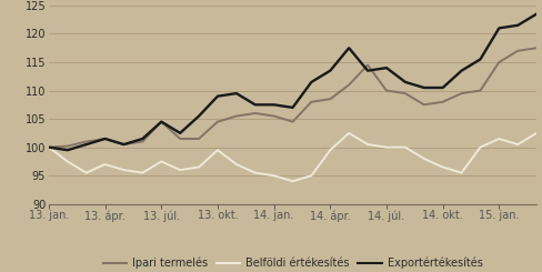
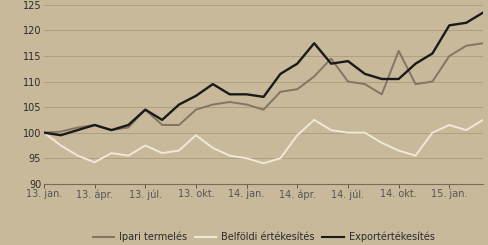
Belföldi értékesítés/13. ápr.: 97.0 -> 94.2
Exportértékesítés/13. okt.: 109.0 -> 107.2
Ipari termelés/14. okt.: 108.0 -> 116.0
